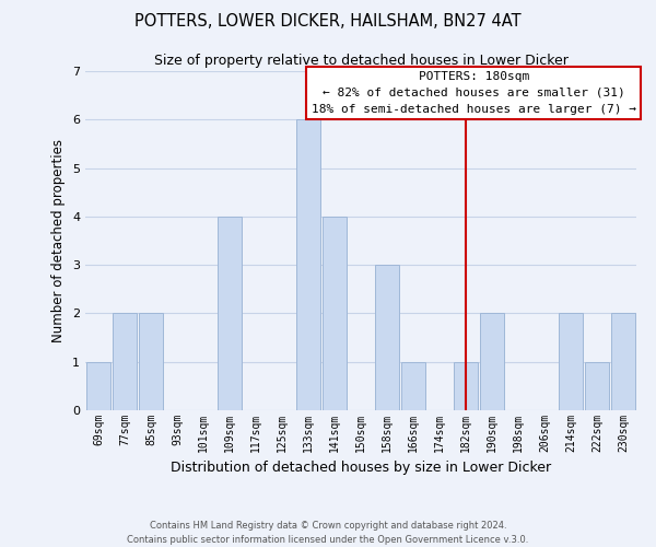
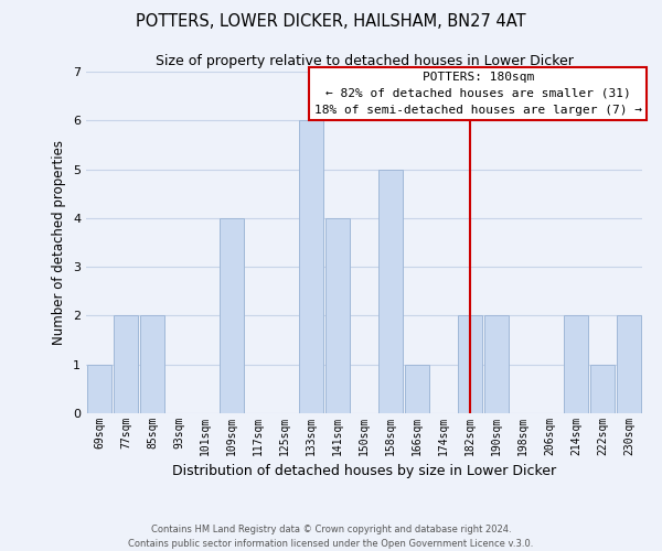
158sqm: 3 -> 5
182sqm: 1 -> 2
